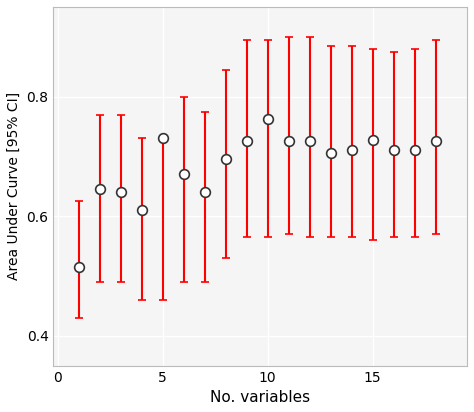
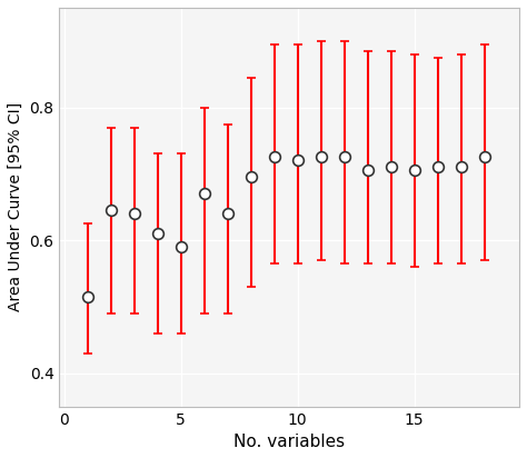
5: 0.730 -> 0.590
10: 0.762 -> 0.720
15: 0.728 -> 0.705
